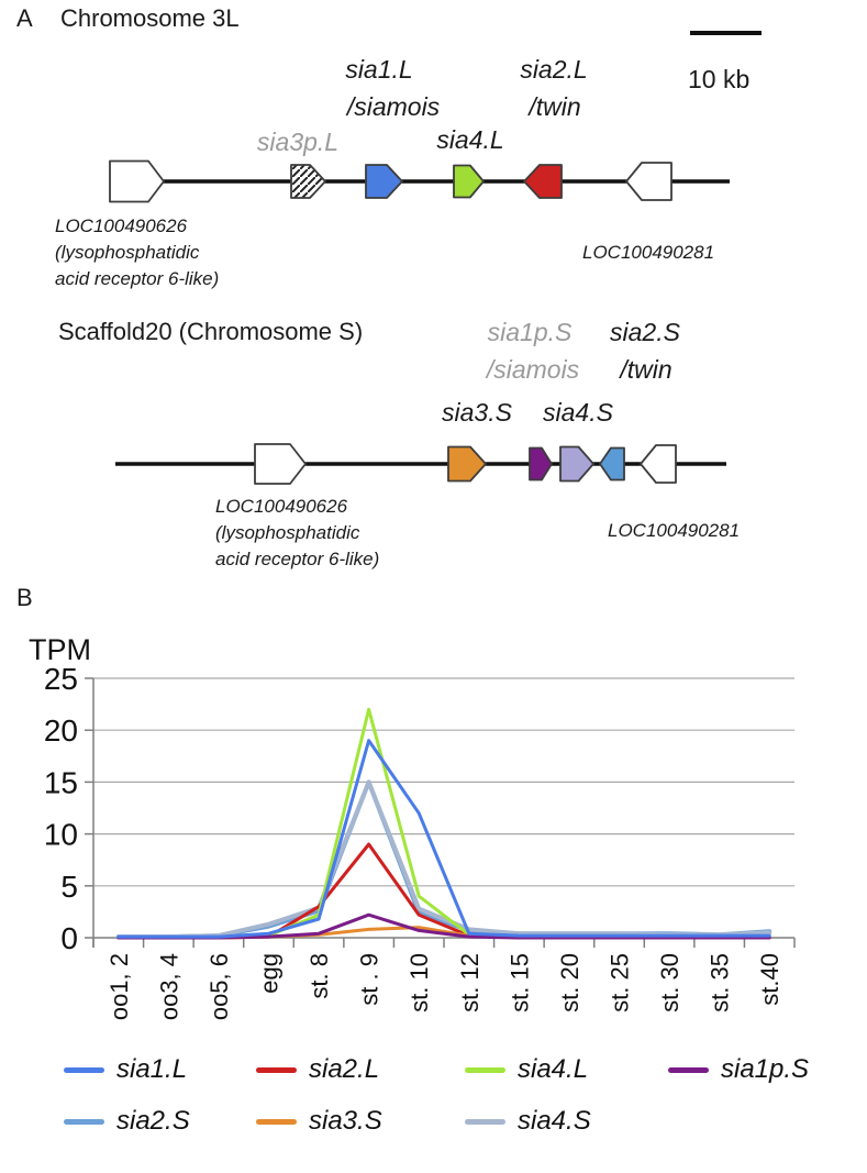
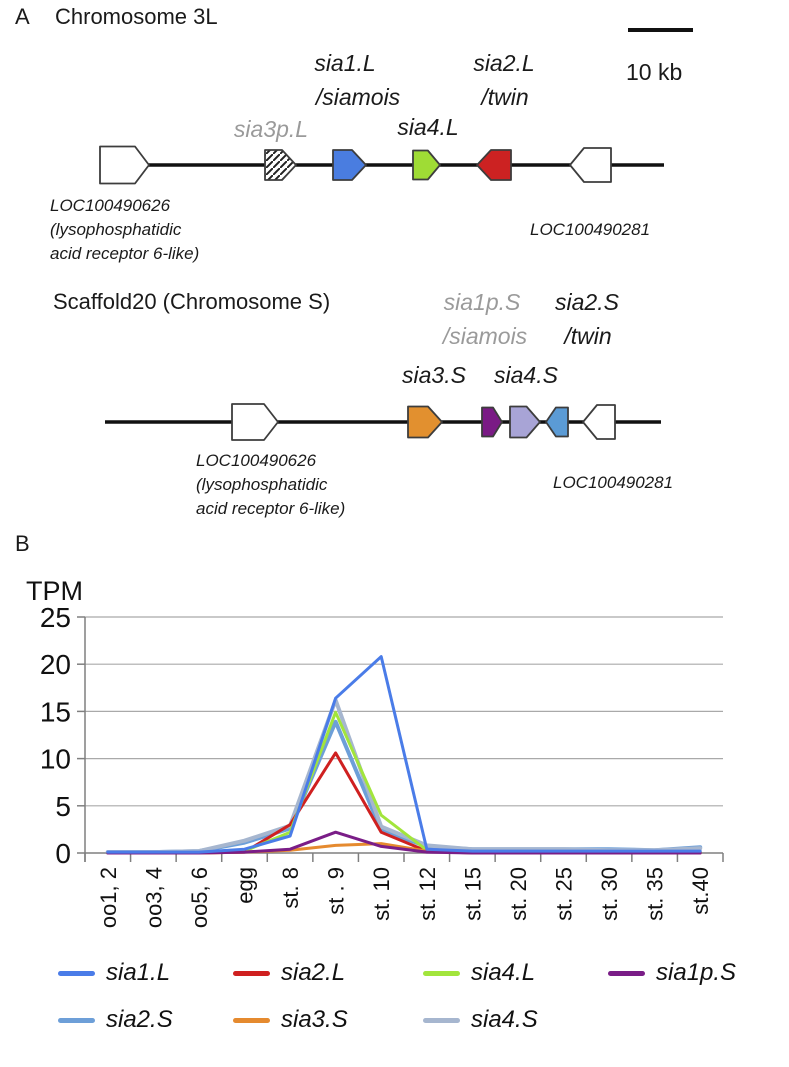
sia1.L/st . 9: 19 -> 16
sia2.L/st . 9: 9 -> 11
sia4.L/st . 9: 22 -> 15
sia2.S/st . 9: 15 -> 14
sia4.S/st . 9: 15 -> 16
sia1.L/st. 10: 12 -> 21
